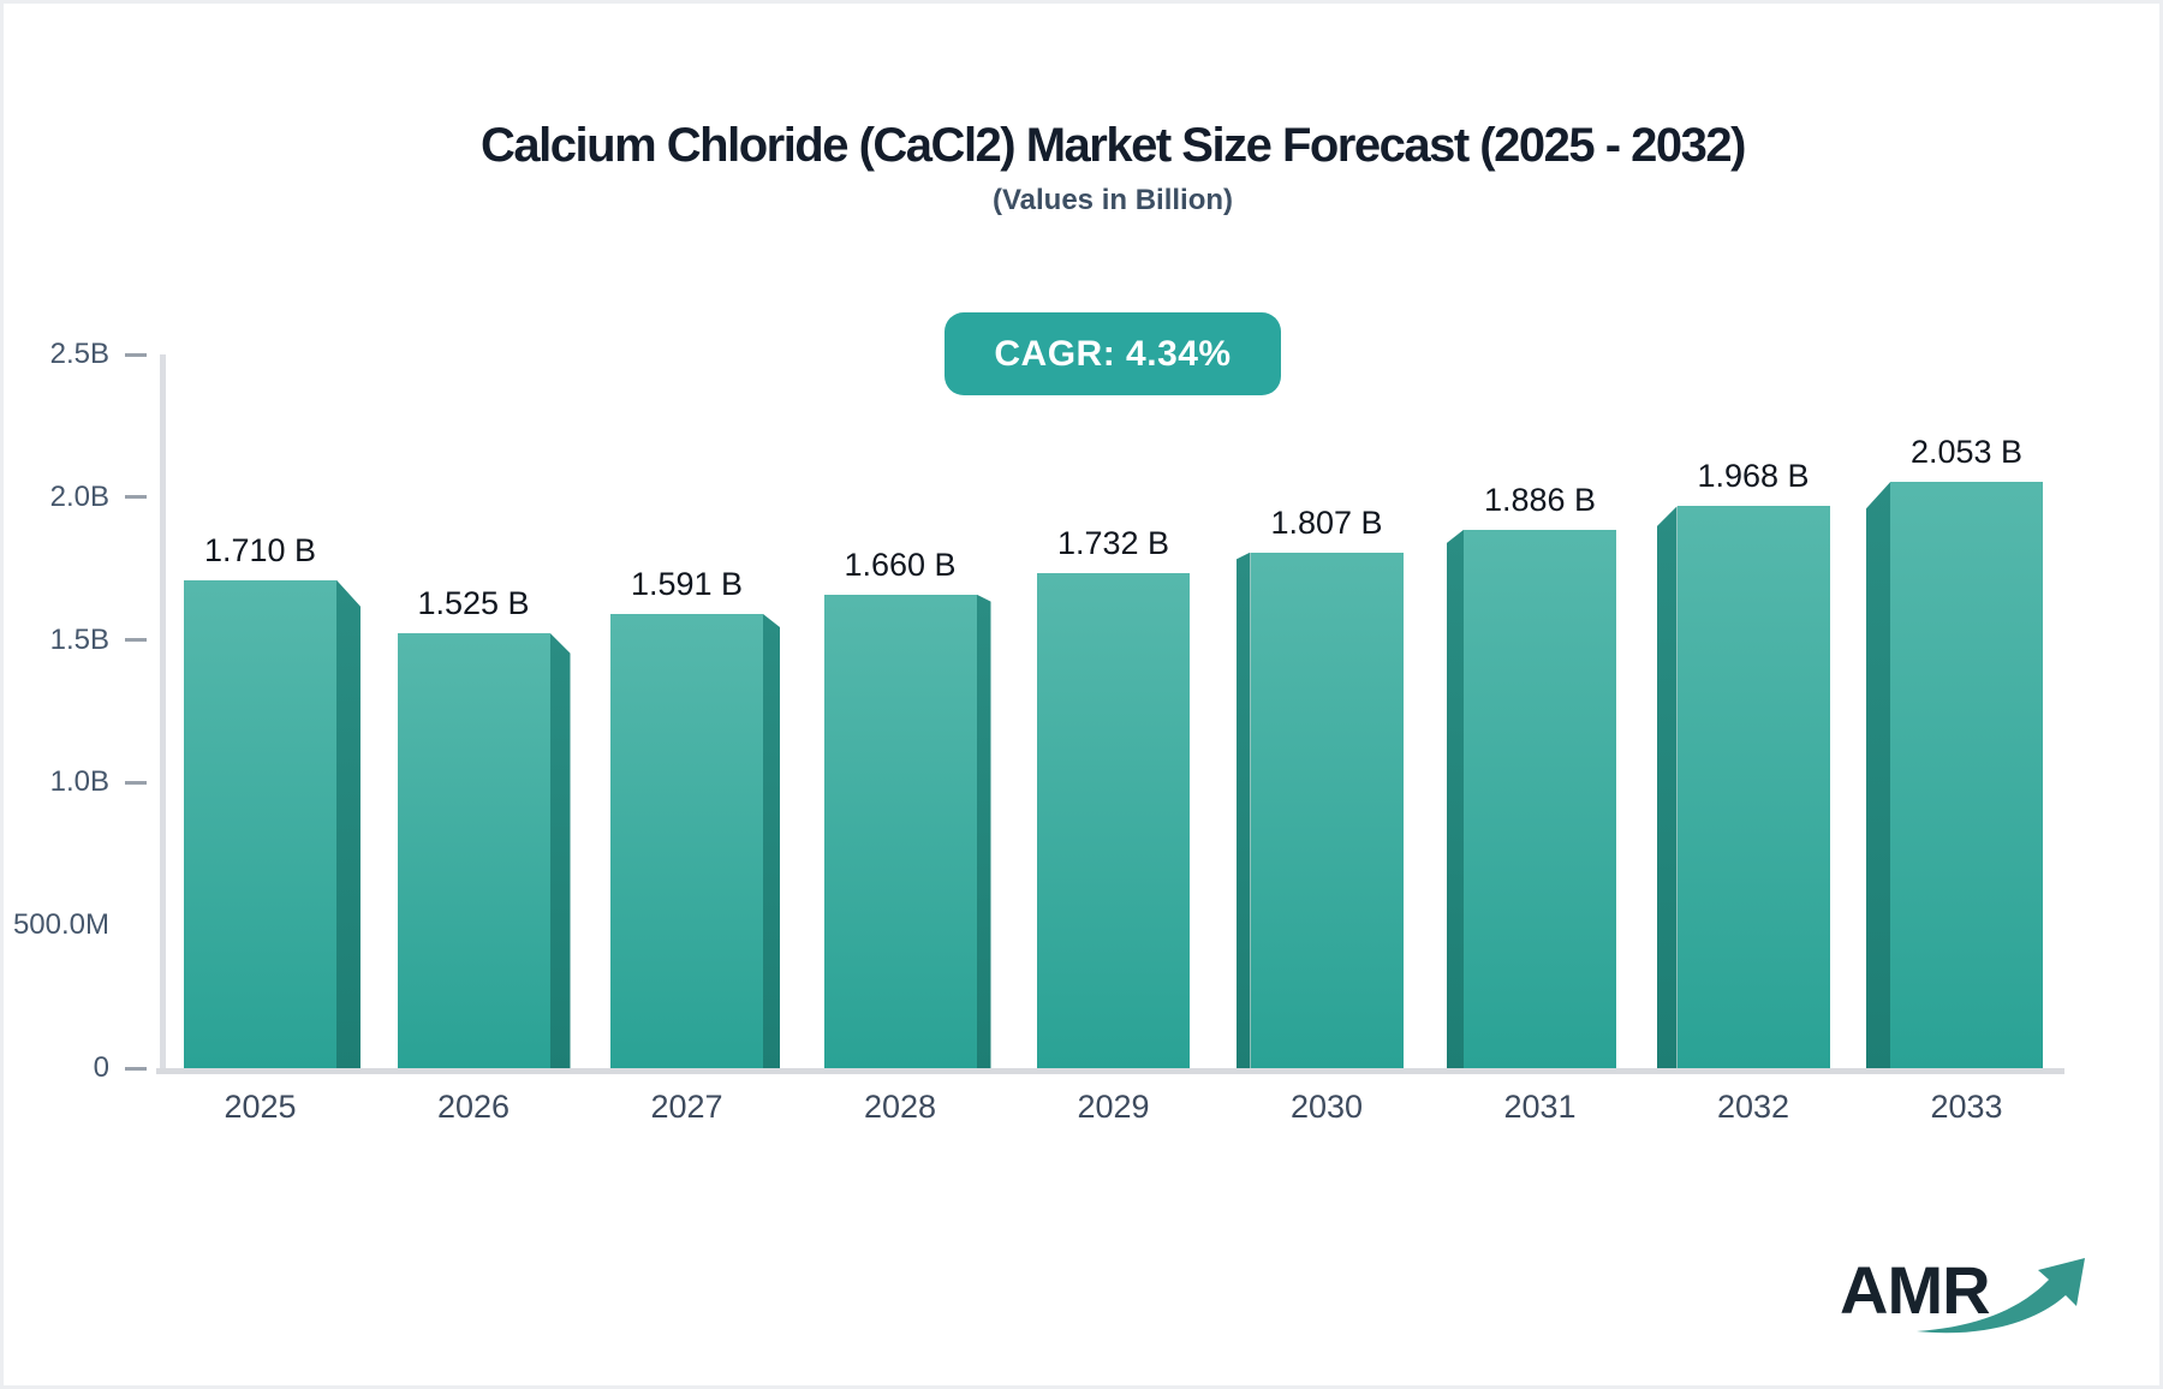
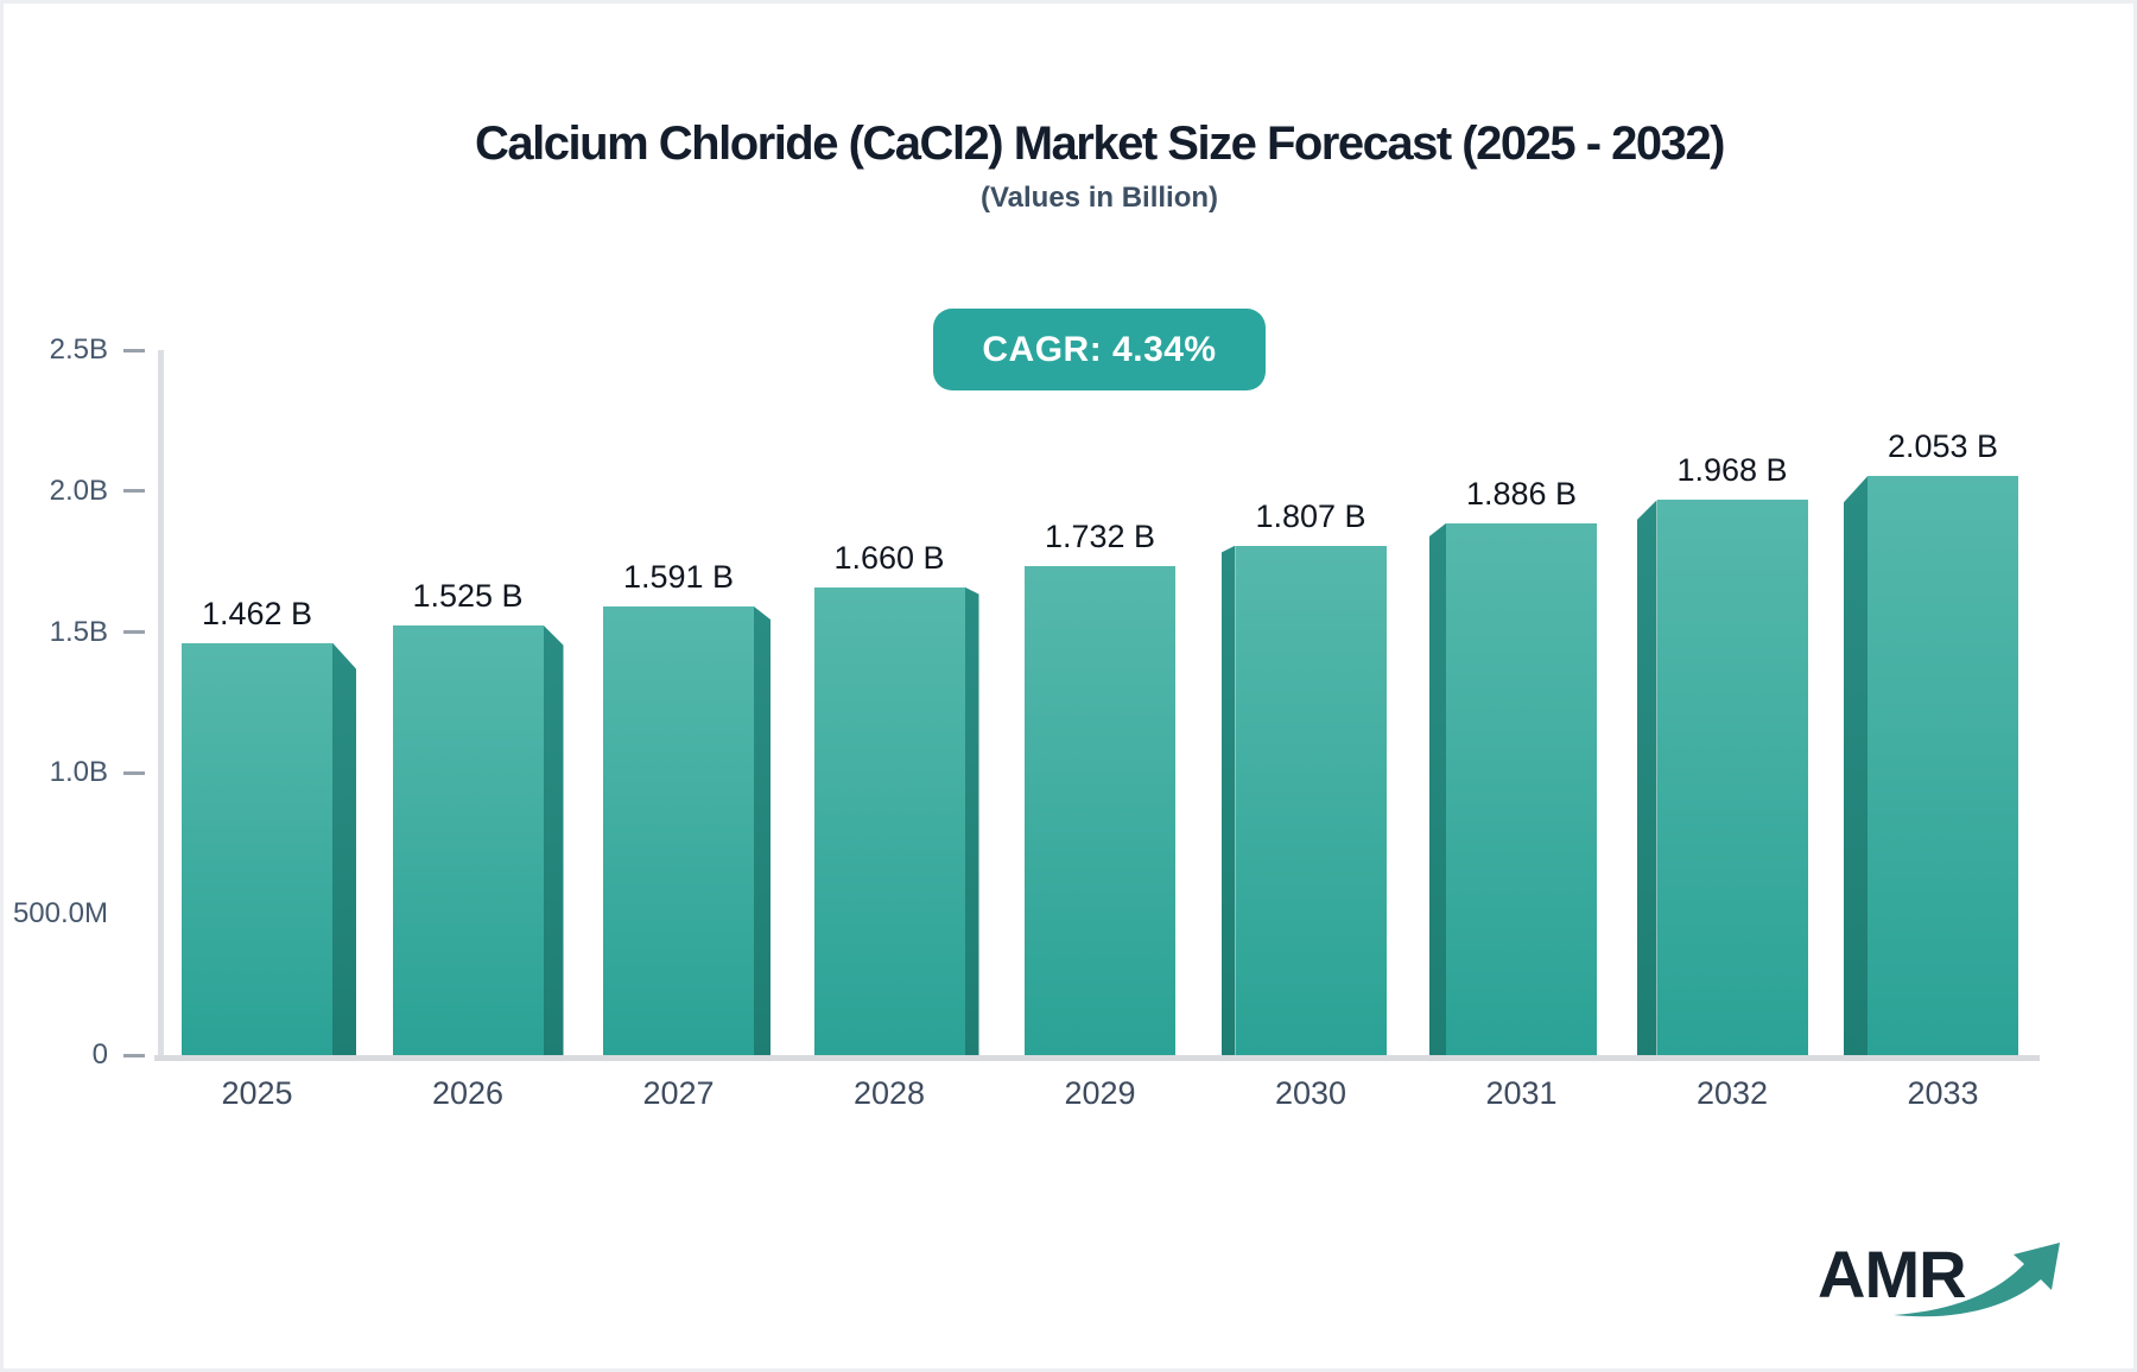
2025: 1.710 -> 1.462
